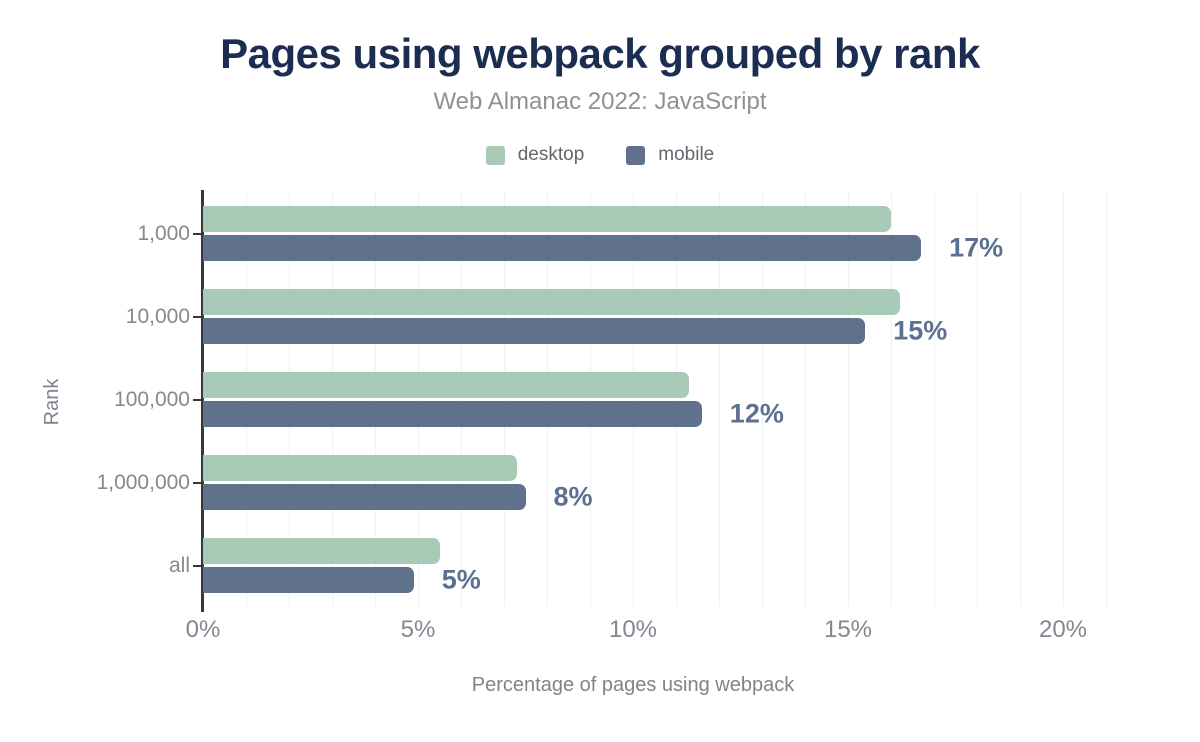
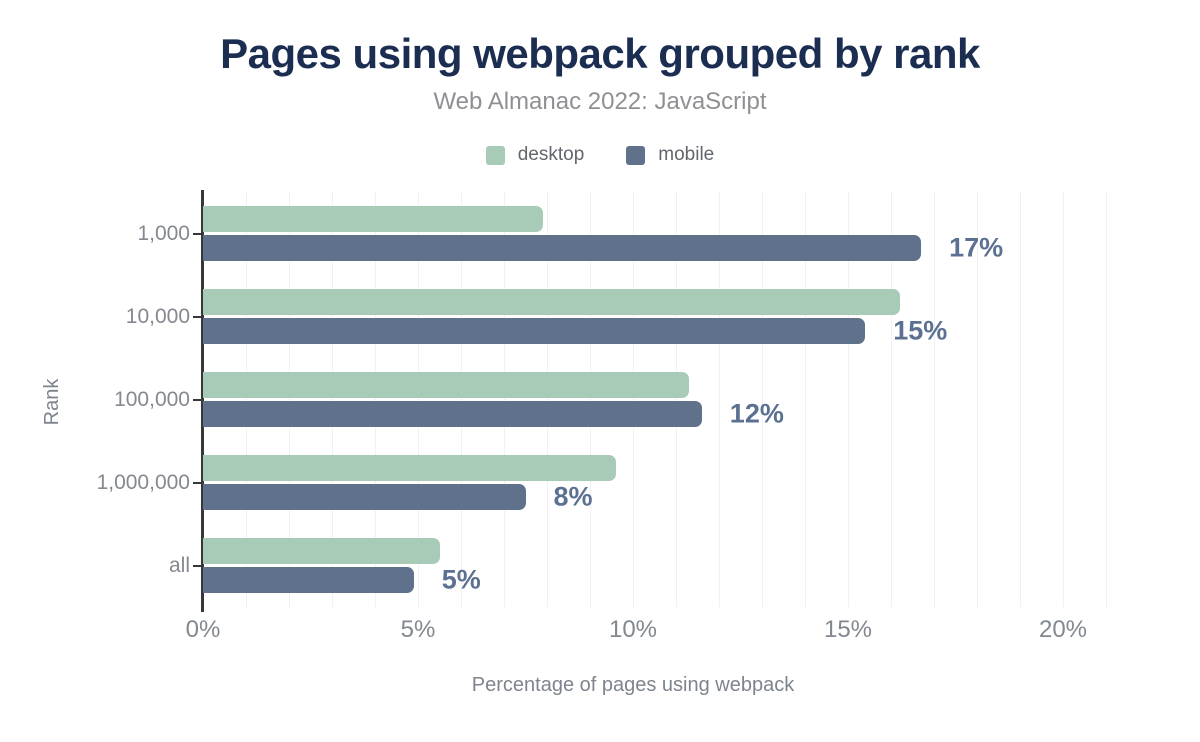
desktop/1,000: 16.0% -> 7.9%
desktop/1,000,000: 7.3% -> 9.6%
